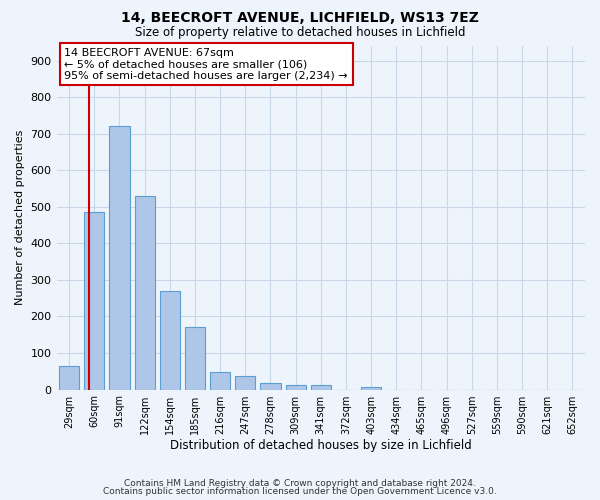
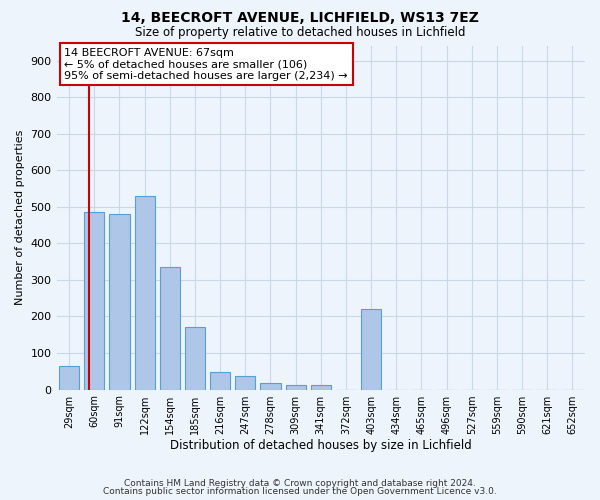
91sqm: 720 -> 480
154sqm: 270 -> 335
403sqm: 7 -> 220
